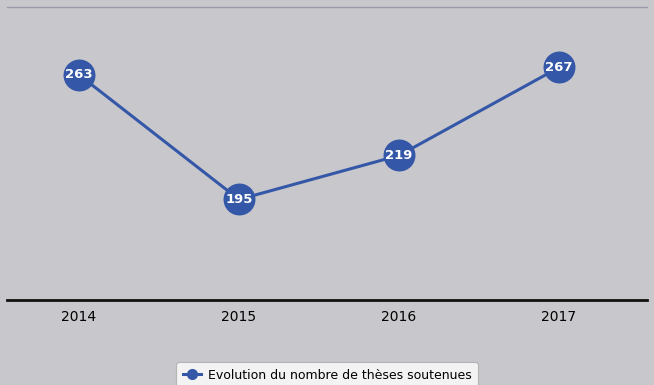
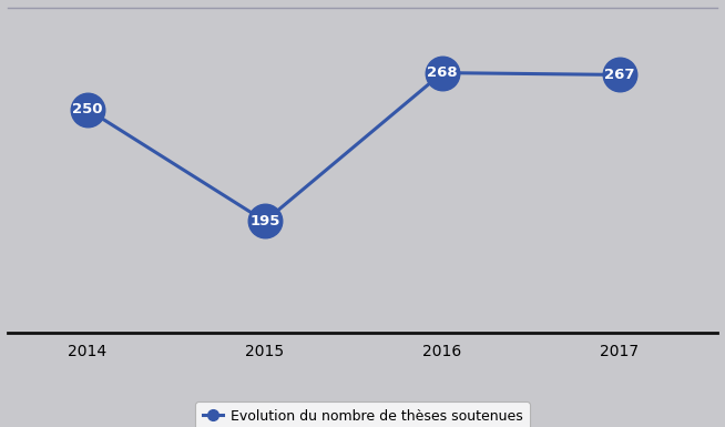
2014: 263 -> 250
2016: 219 -> 268
